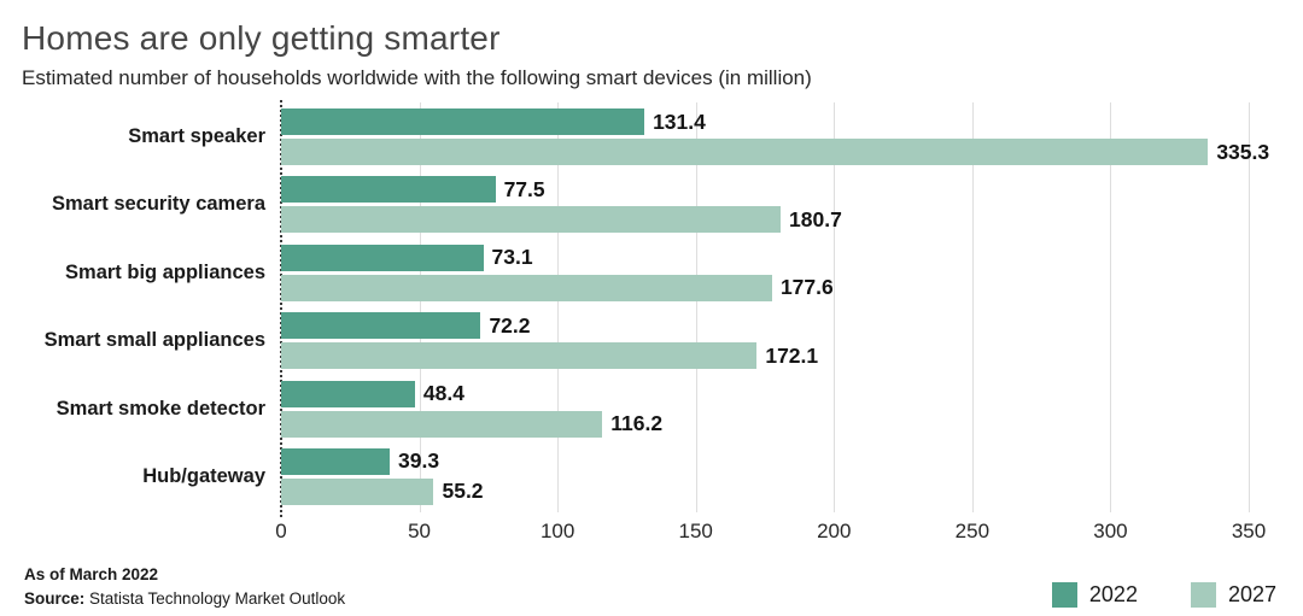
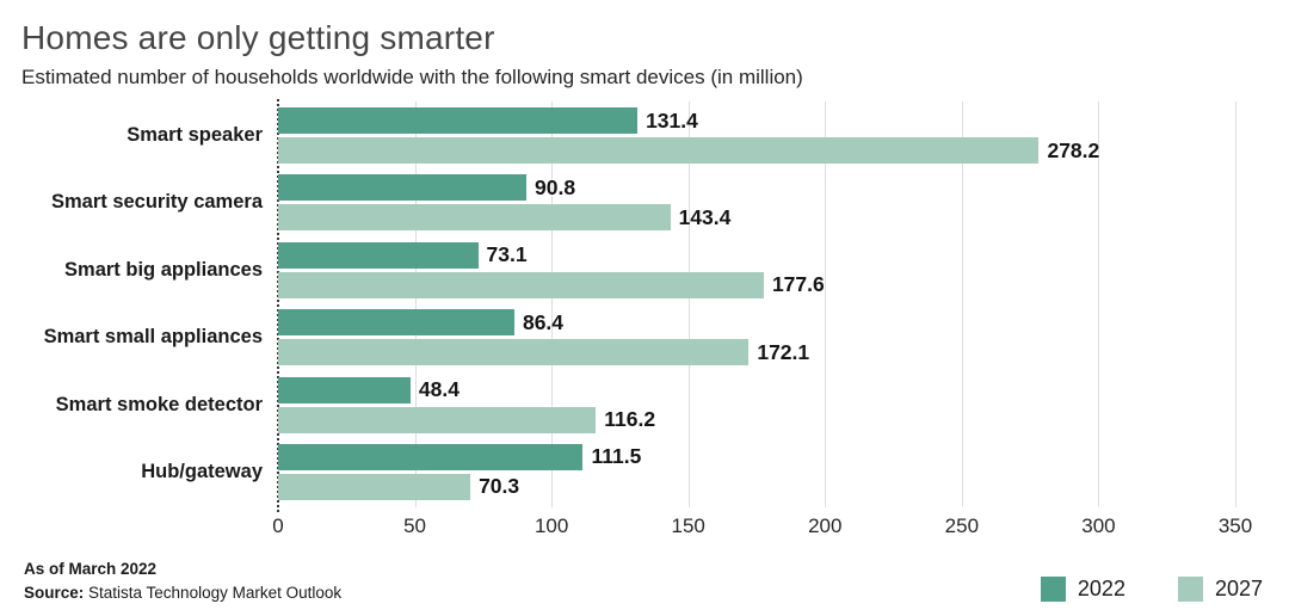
2027/Smart speaker: 335.3 -> 278.2
2022/Smart security camera: 77.5 -> 90.8
2027/Smart security camera: 180.7 -> 143.4
2022/Smart small appliances: 72.2 -> 86.4
2022/Hub/gateway: 39.3 -> 111.5
2027/Hub/gateway: 55.2 -> 70.3
